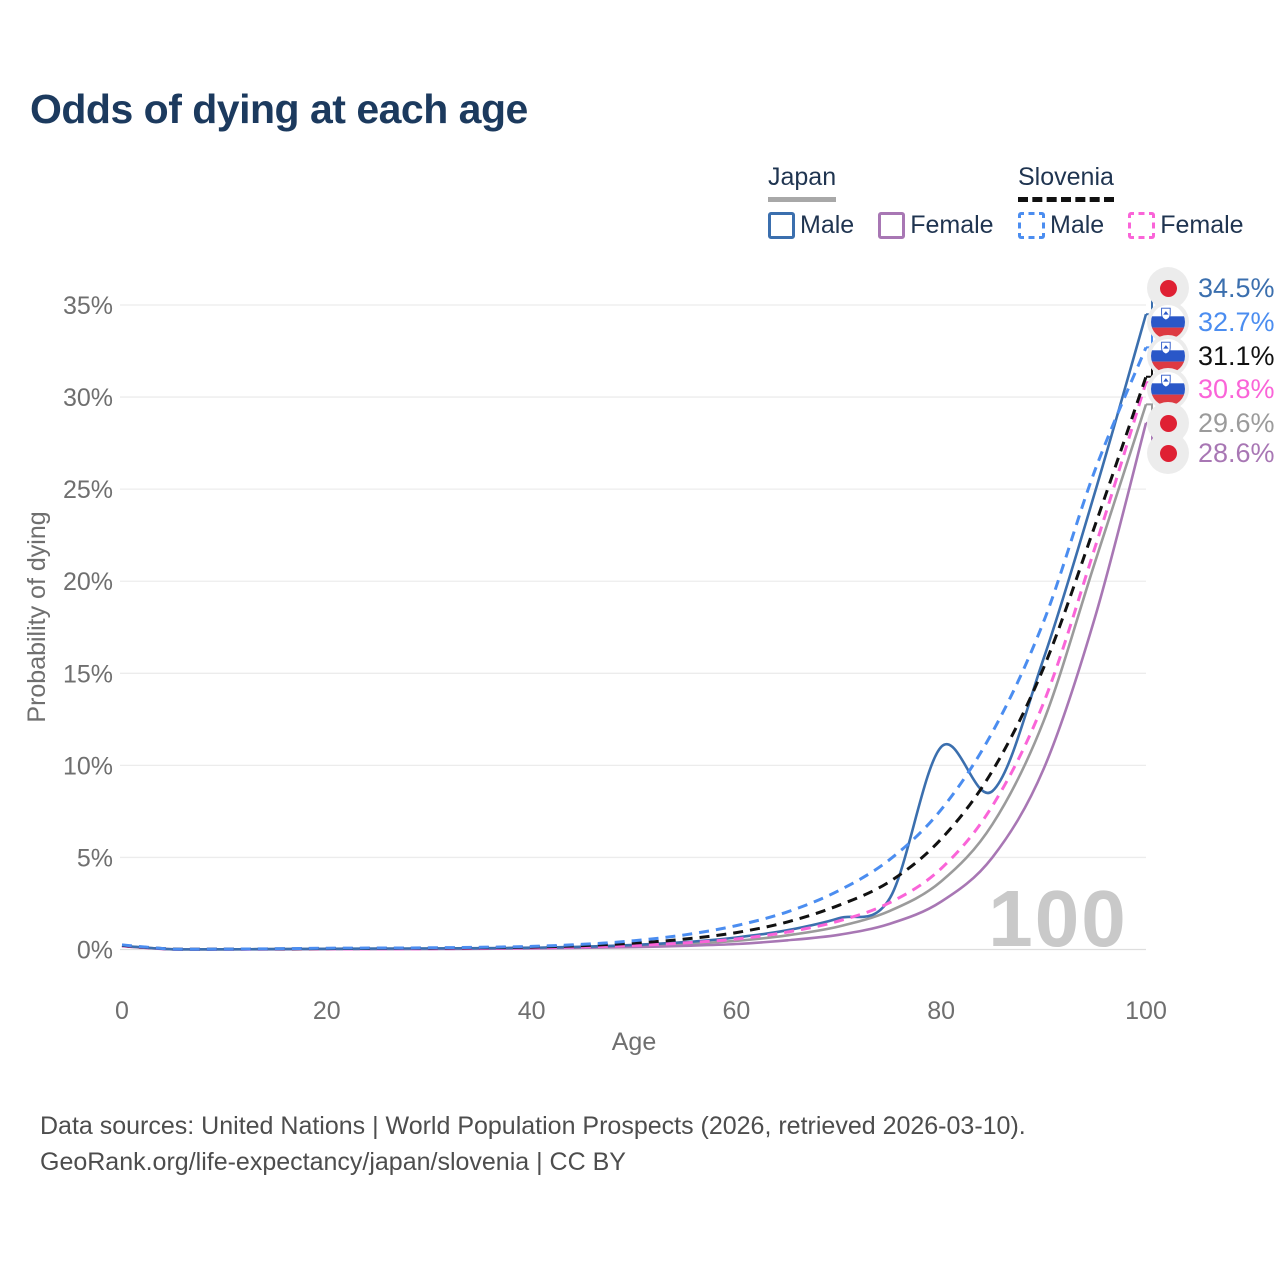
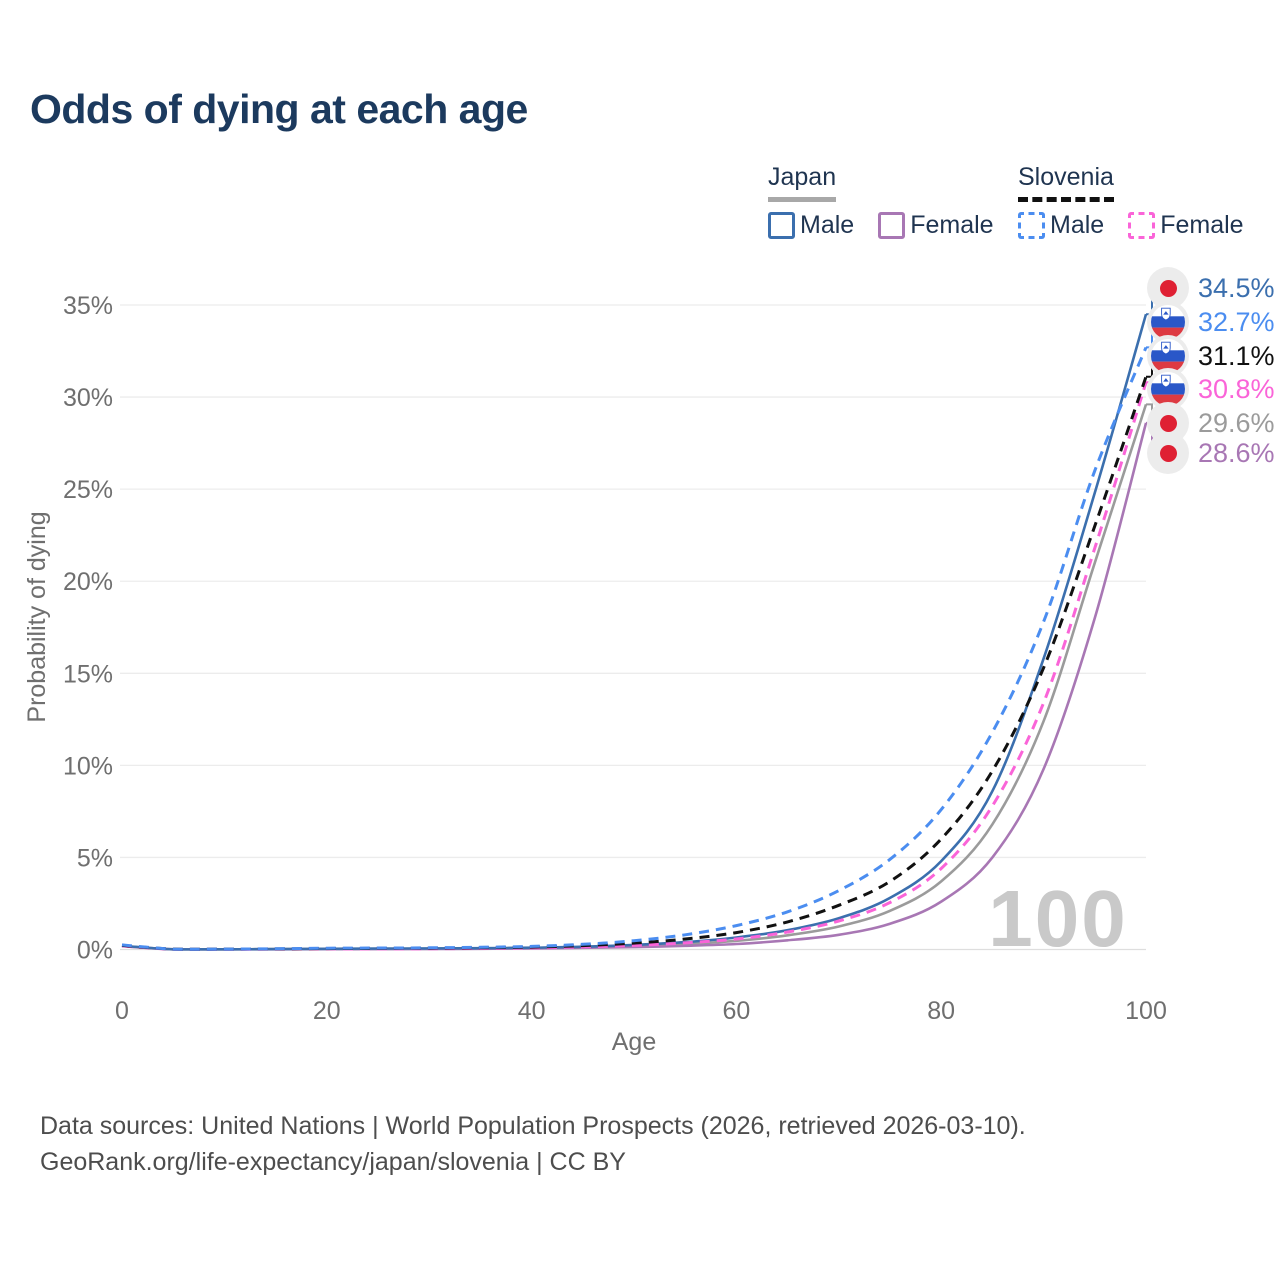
Japan Male/80: 11.0% -> 4.8%
